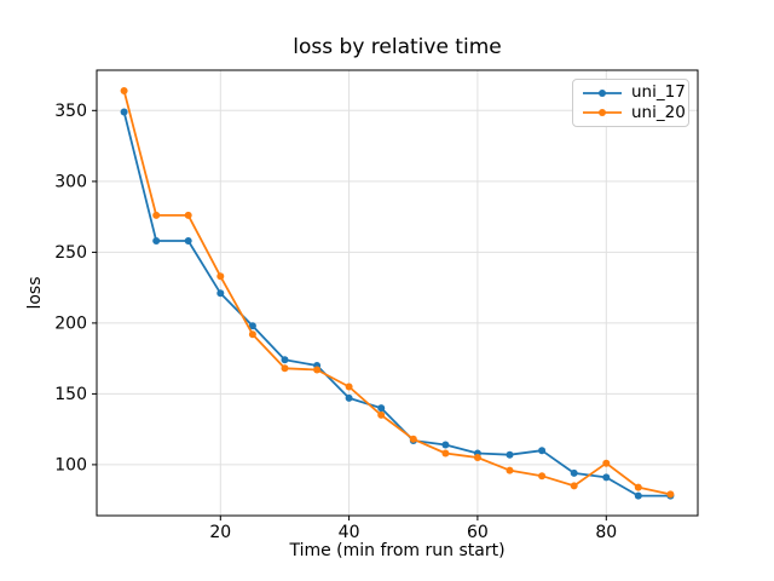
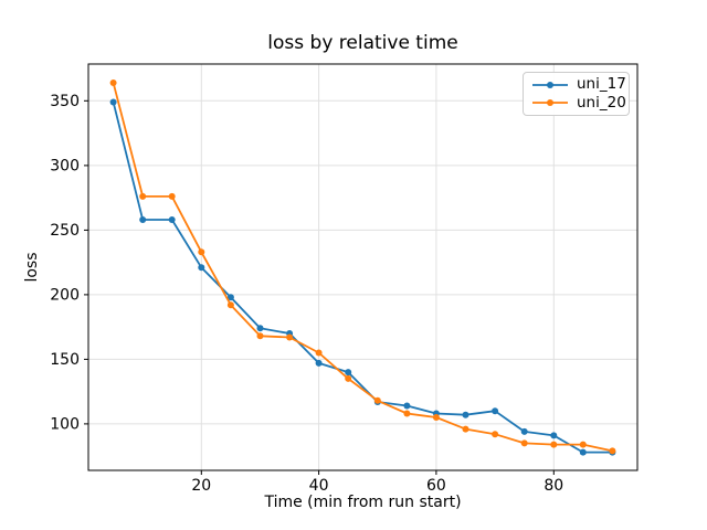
uni_20/80: 101 -> 84
